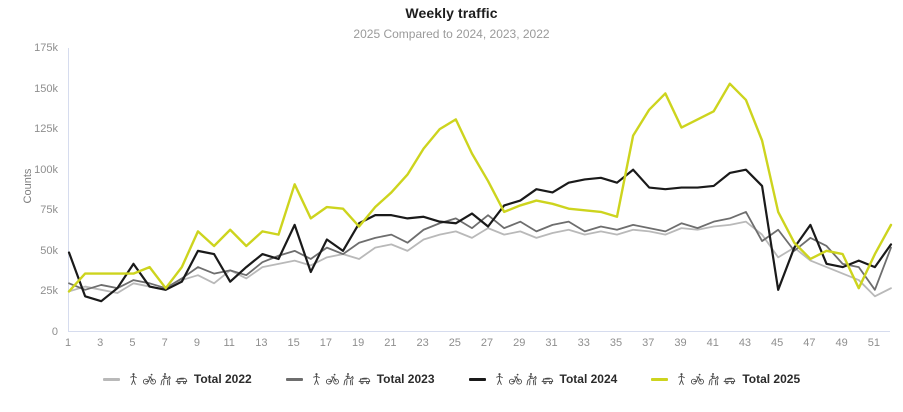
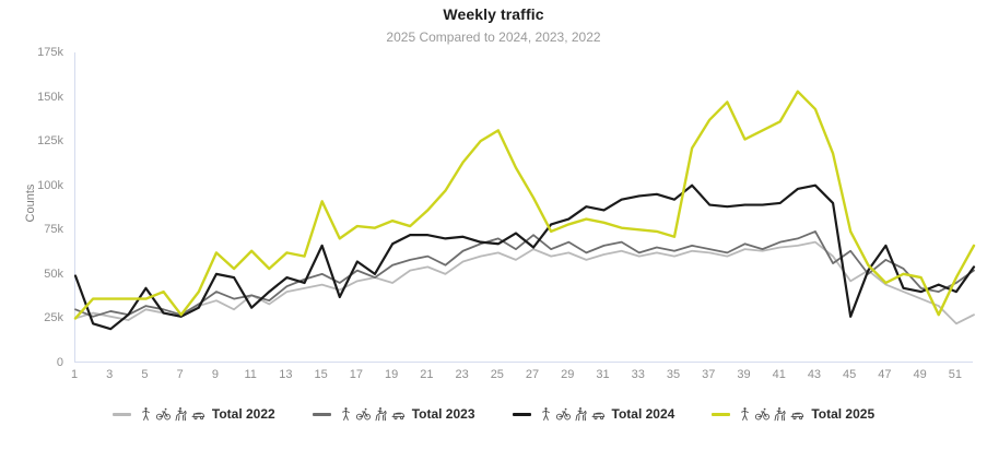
Total 2025/19: 65k -> 80k
Total 2023/51: 26k -> 45k
